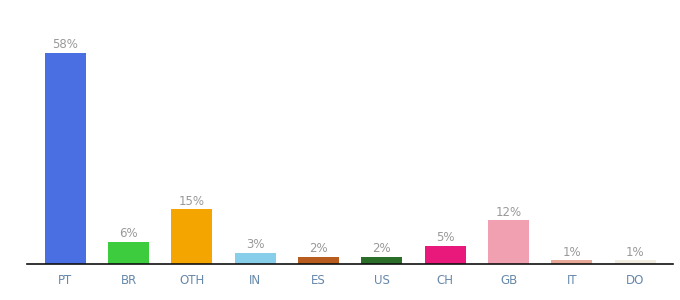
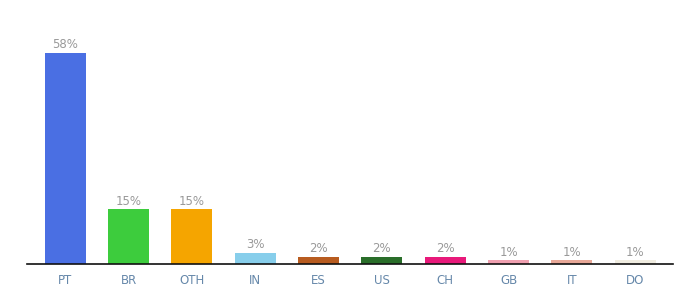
BR: 6% -> 15%
CH: 5% -> 2%
GB: 12% -> 1%
